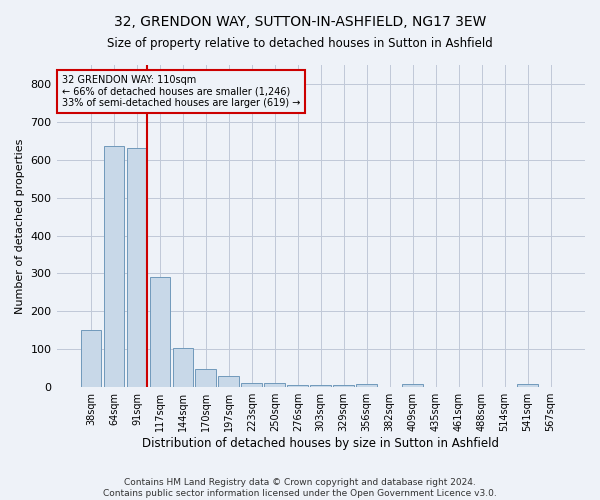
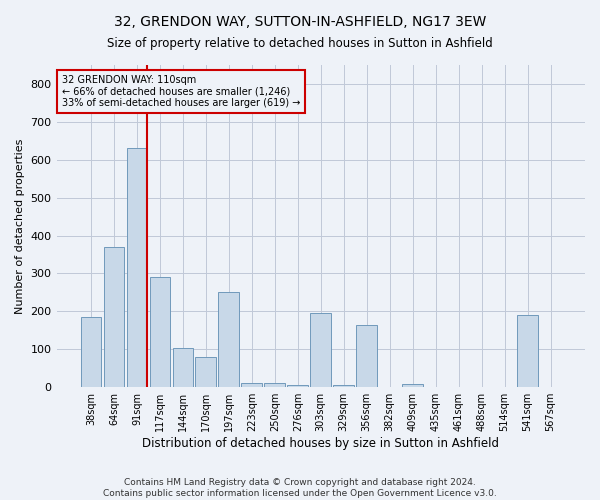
38sqm: 150 -> 185
64sqm: 635 -> 370
170sqm: 47 -> 80
197sqm: 30 -> 250
303sqm: 5 -> 195
356sqm: 8 -> 165
541sqm: 8 -> 190
